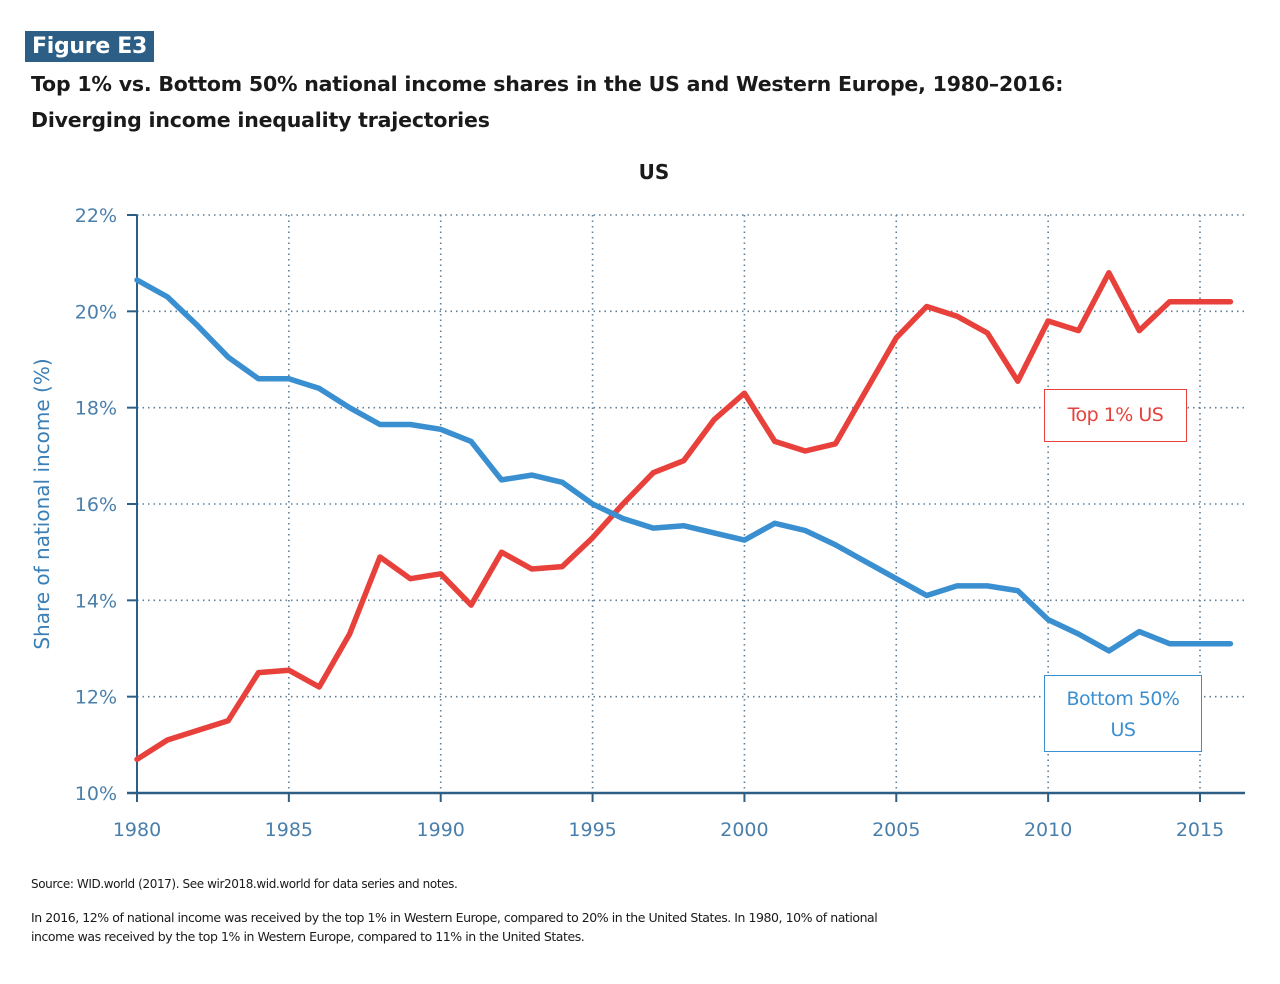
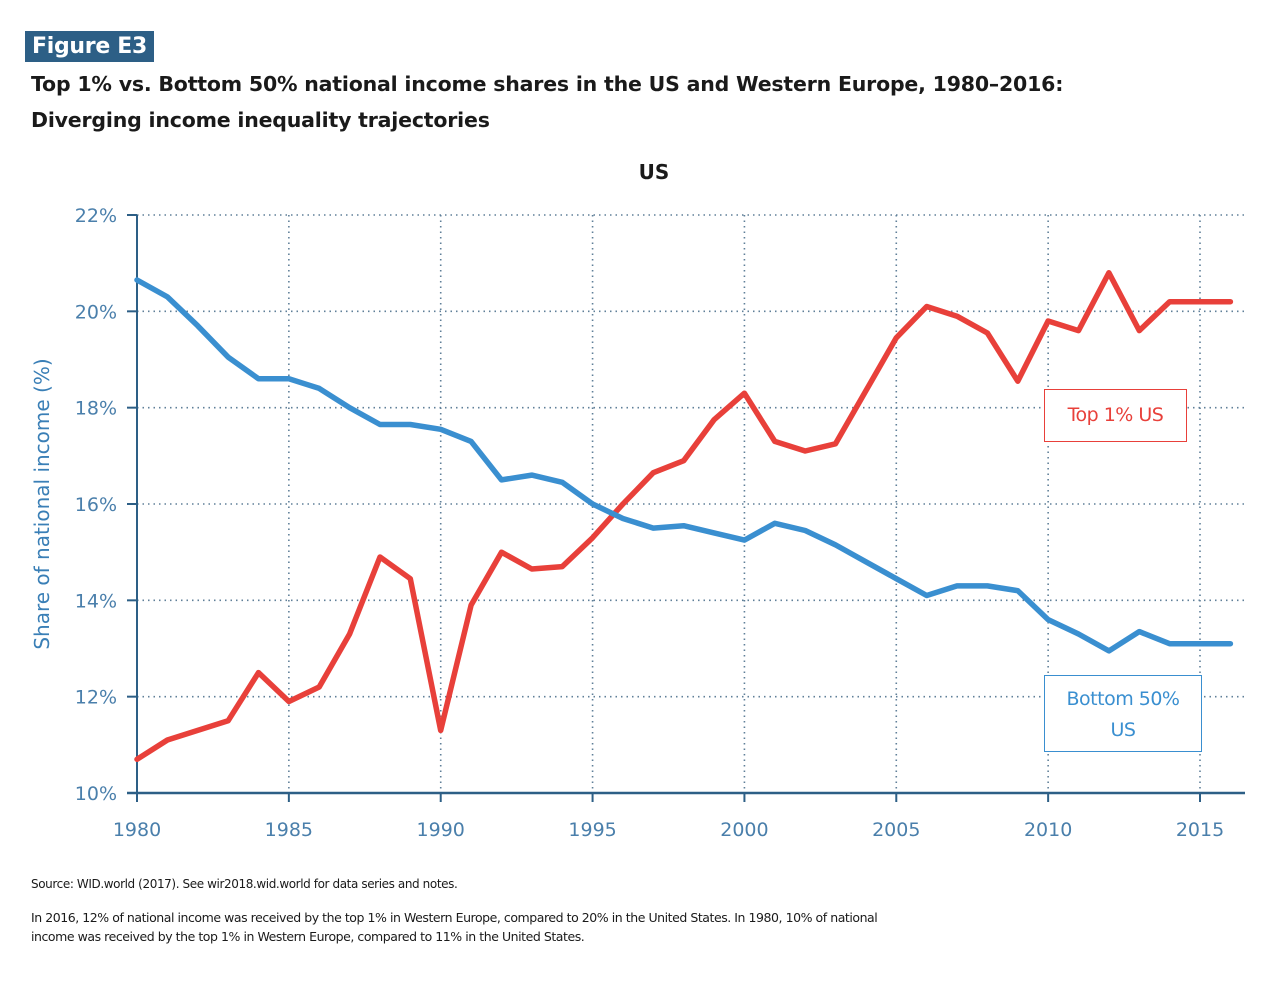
Top 1% US/1985: 12.6% -> 11.9%
Top 1% US/1990: 14.6% -> 11.3%
